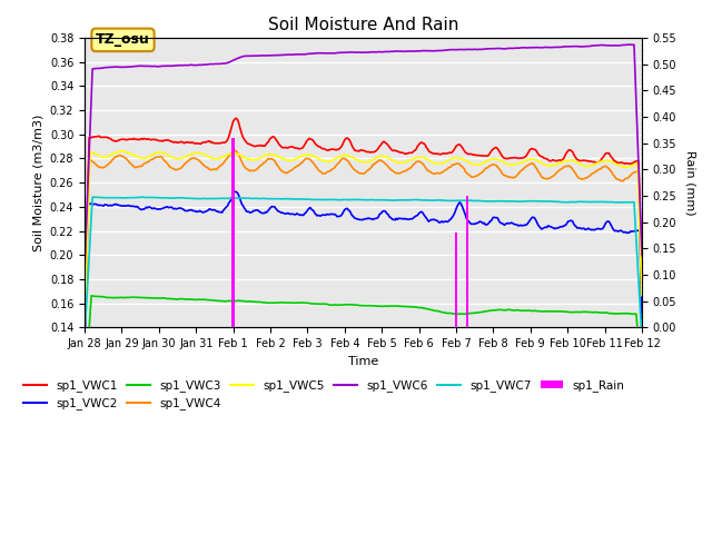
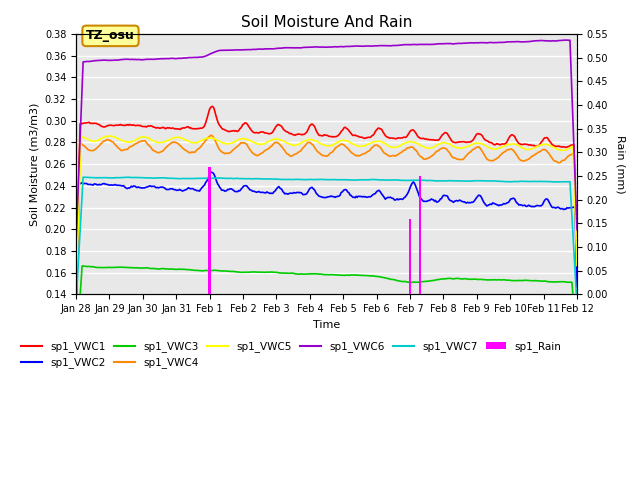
sp1_Rain/Feb 1: 0.36 -> 0.27
sp1_Rain/Feb 7: 0.18 -> 0.16
